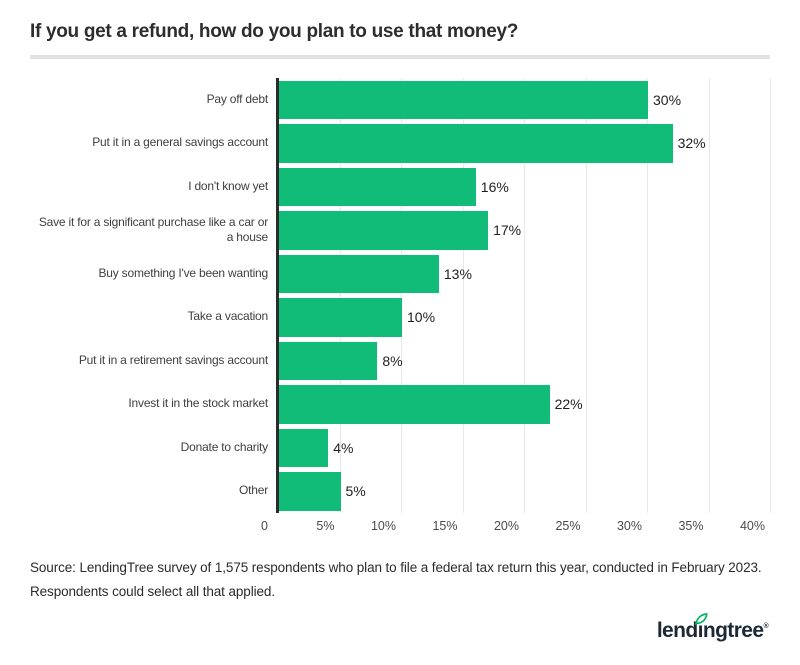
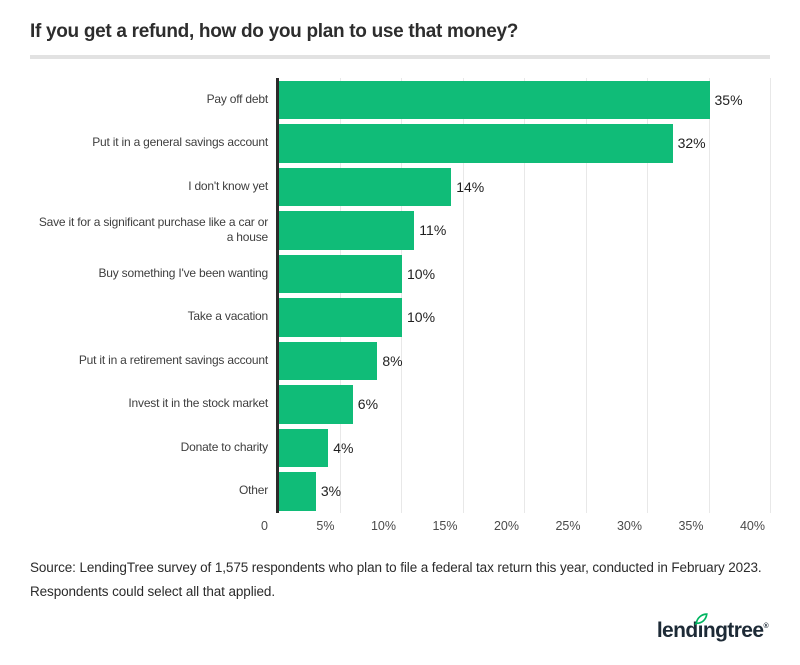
Pay off debt: 30% -> 35%
I don't know yet: 16% -> 14%
Save it for a significant purchase like a car or a house: 17% -> 11%
Buy something I've been wanting: 13% -> 10%
Invest it in the stock market: 22% -> 6%
Other: 5% -> 3%
